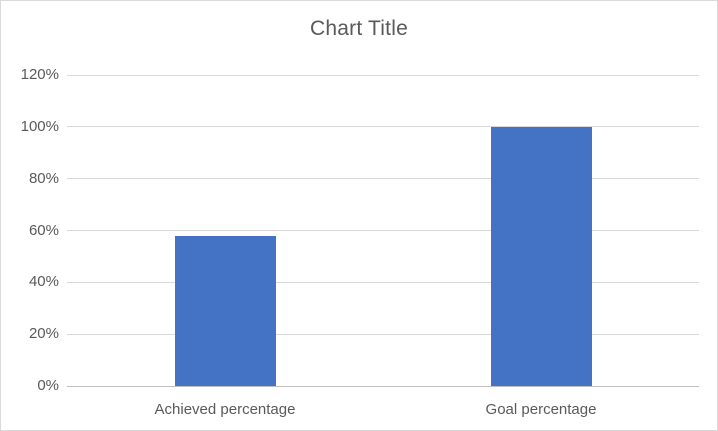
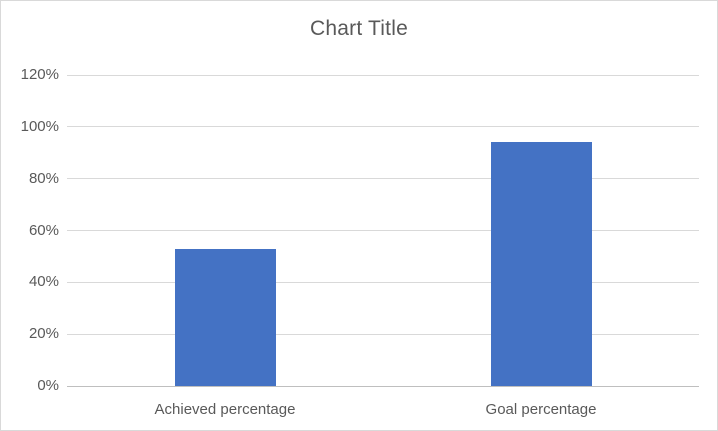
Achieved percentage: 58% -> 53%
Goal percentage: 100% -> 94%
